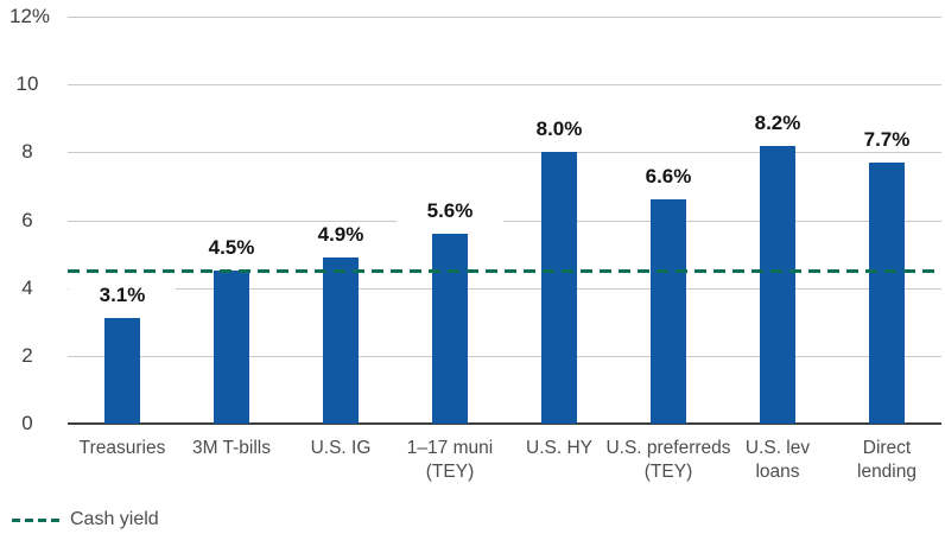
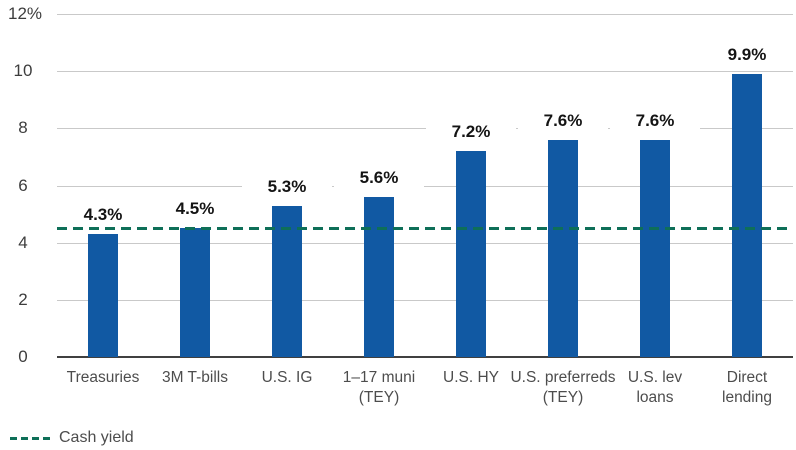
Treasuries: 3.1% -> 4.3%
U.S. IG: 4.9% -> 5.3%
U.S. HY: 8.0% -> 7.2%
U.S. preferreds (TEY): 6.6% -> 7.6%
U.S. lev loans: 8.2% -> 7.6%
Direct lending: 7.7% -> 9.9%
